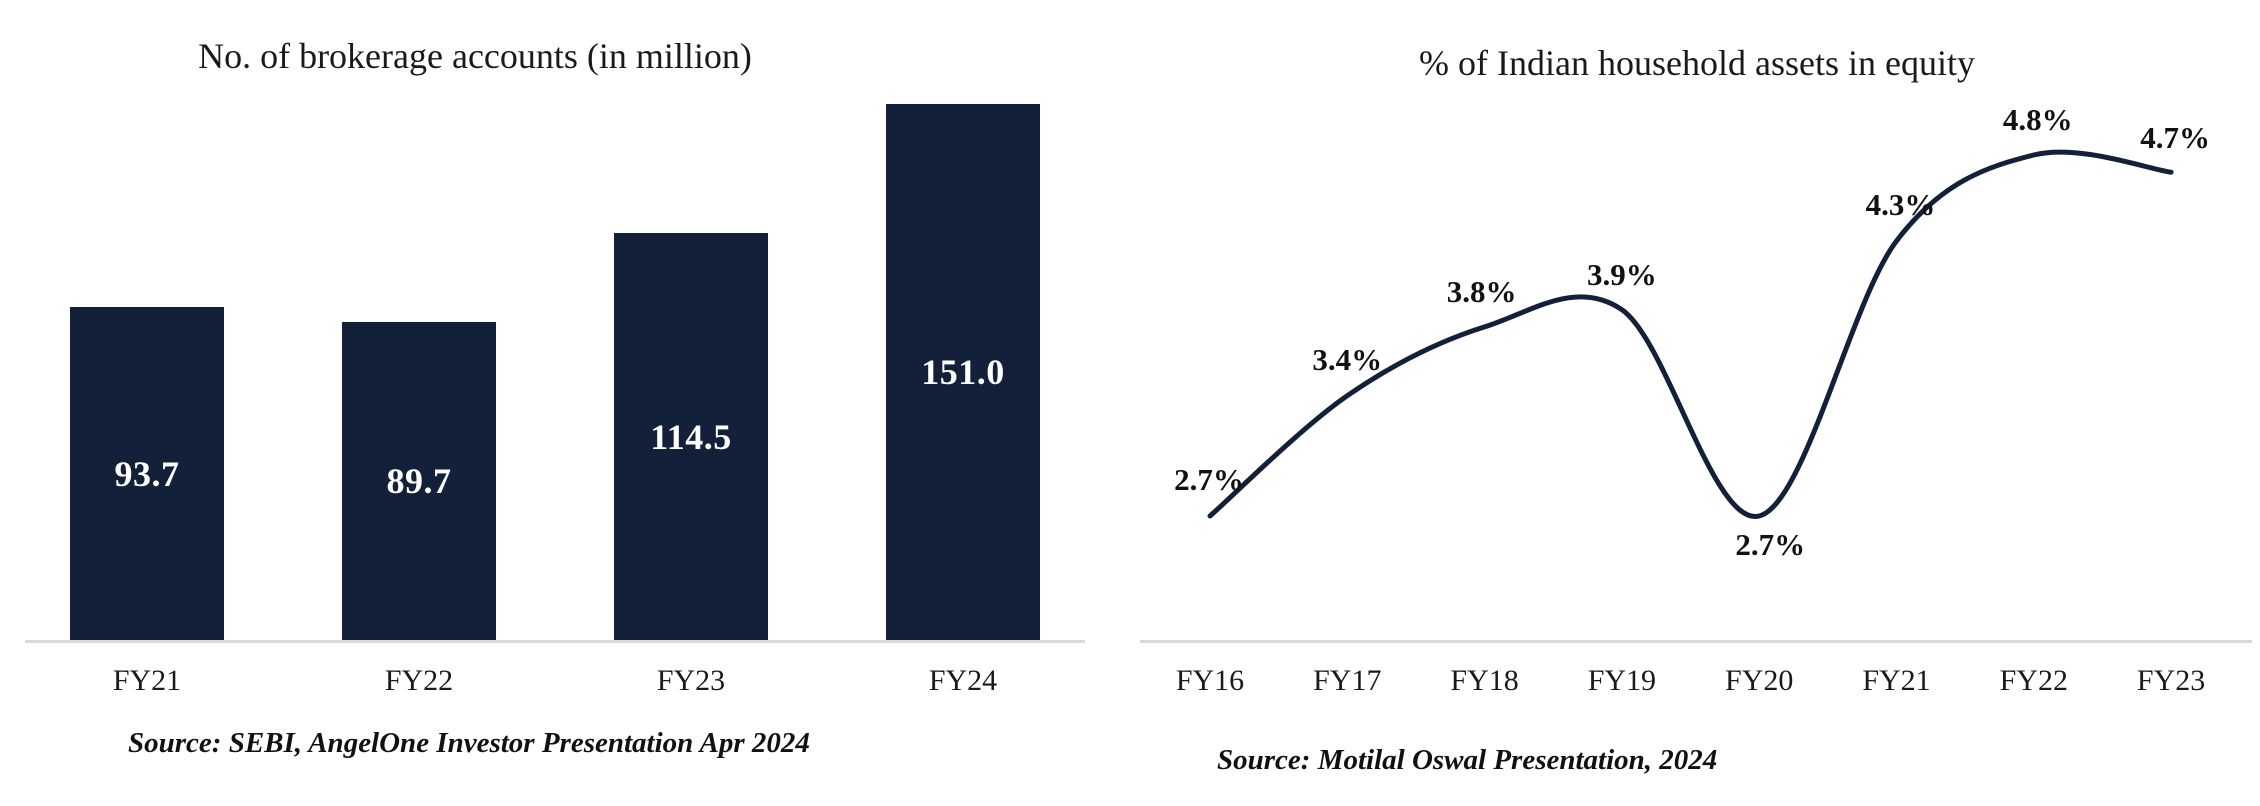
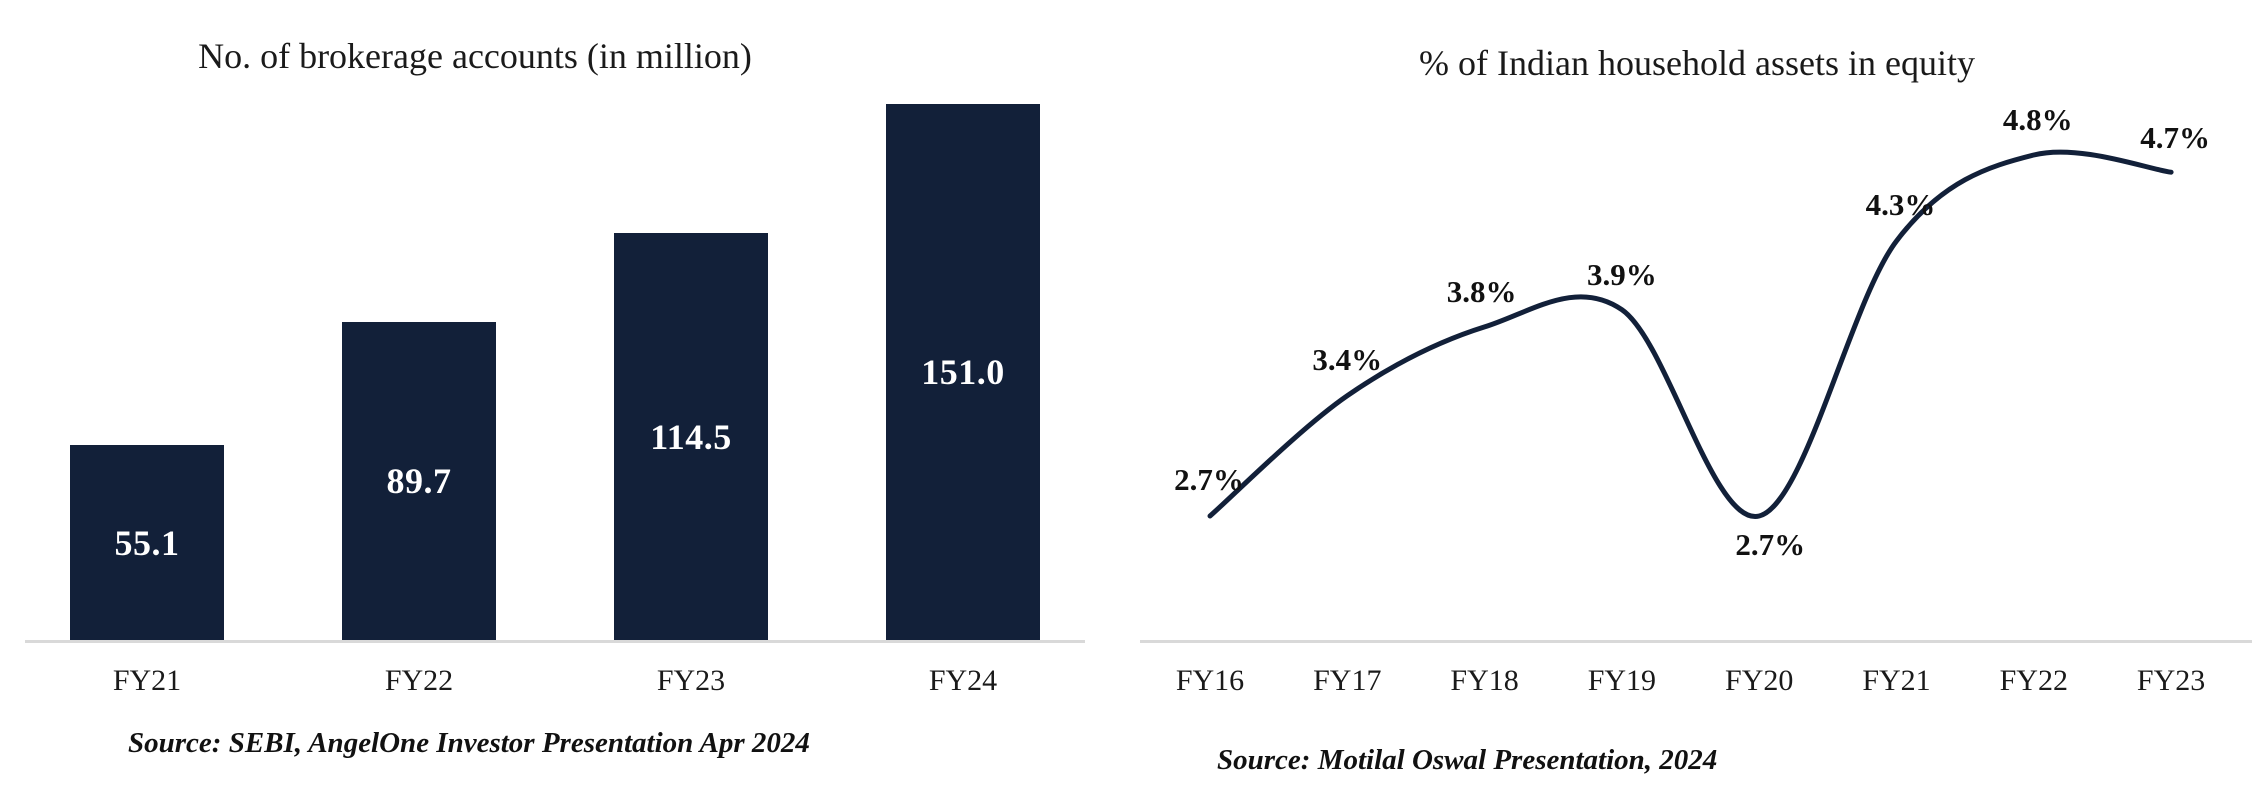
No. of brokerage accounts (in million)/FY21: 93.7 -> 55.1
